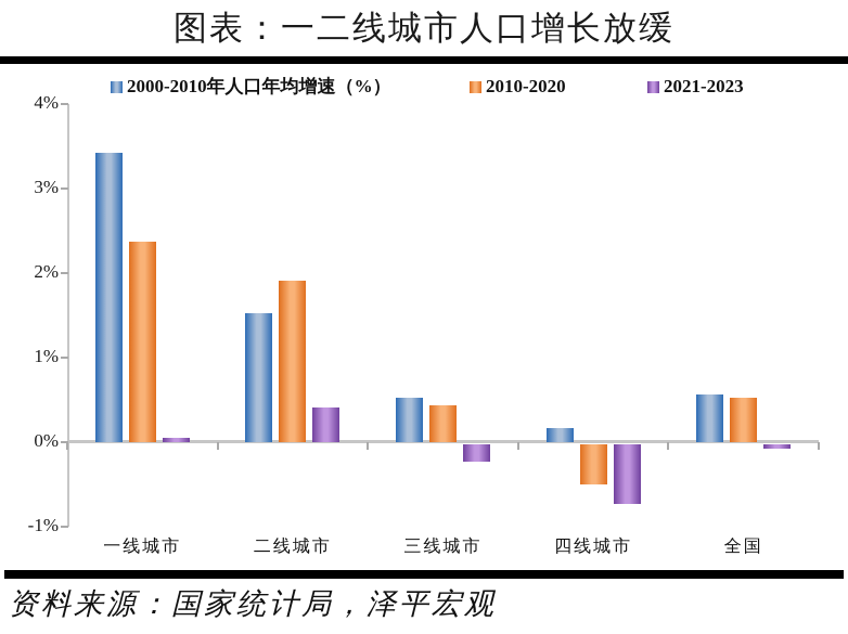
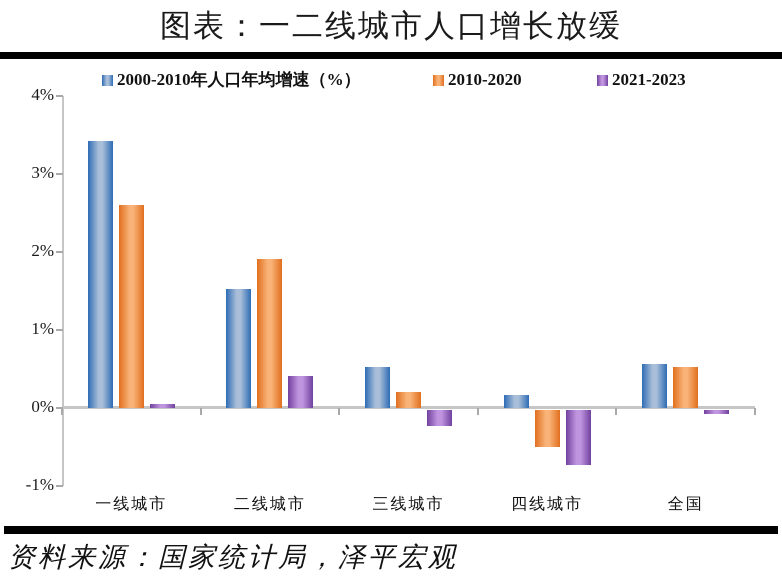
2010-2020/一线城市: 2.4% -> 2.6%
2010-2020/三线城市: 0.4% -> 0.2%
